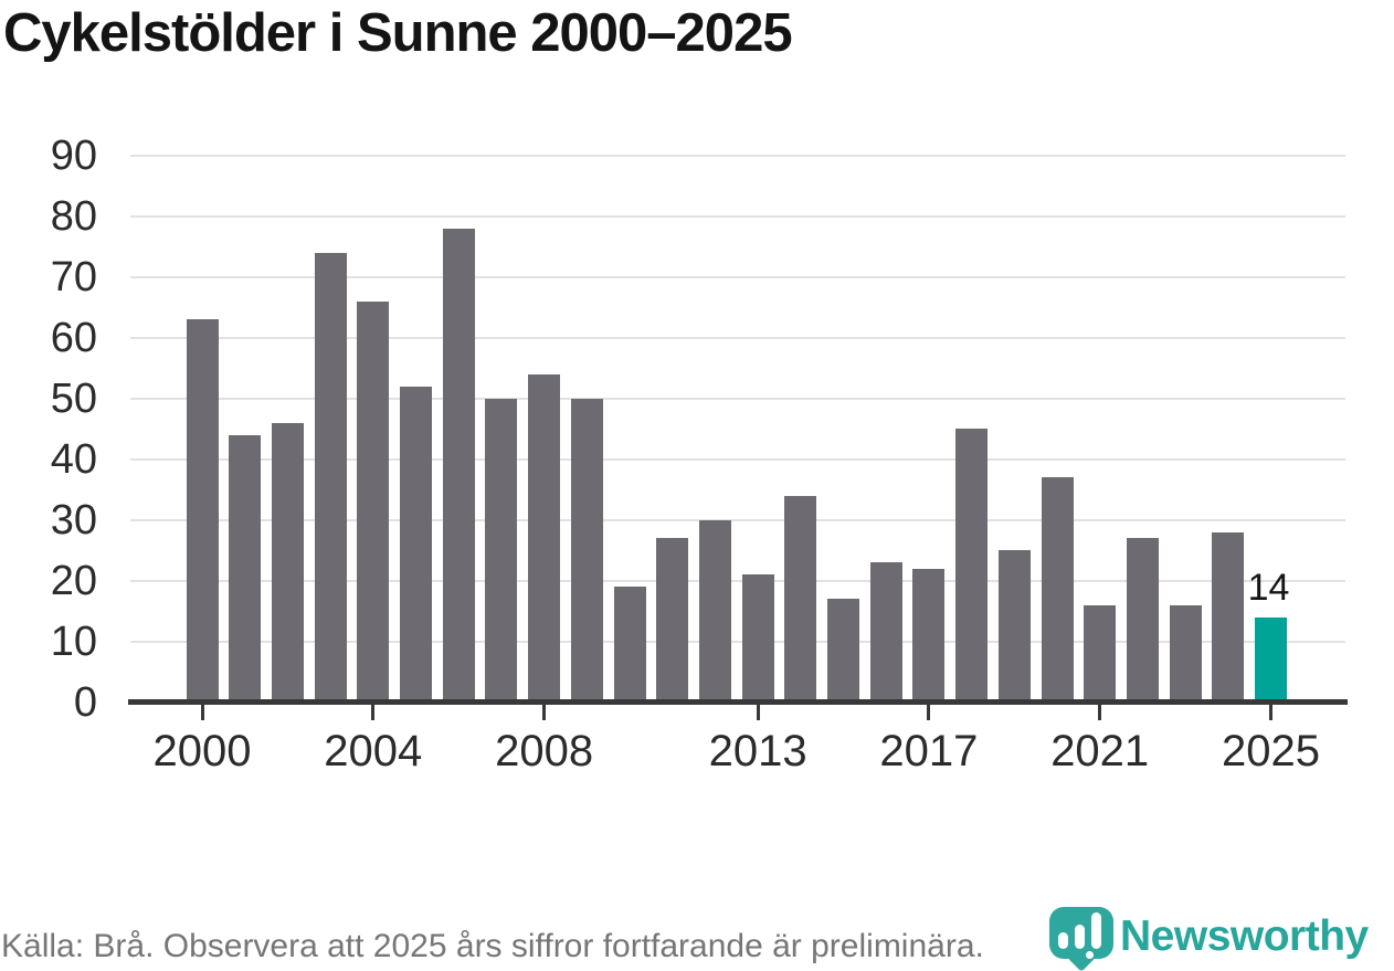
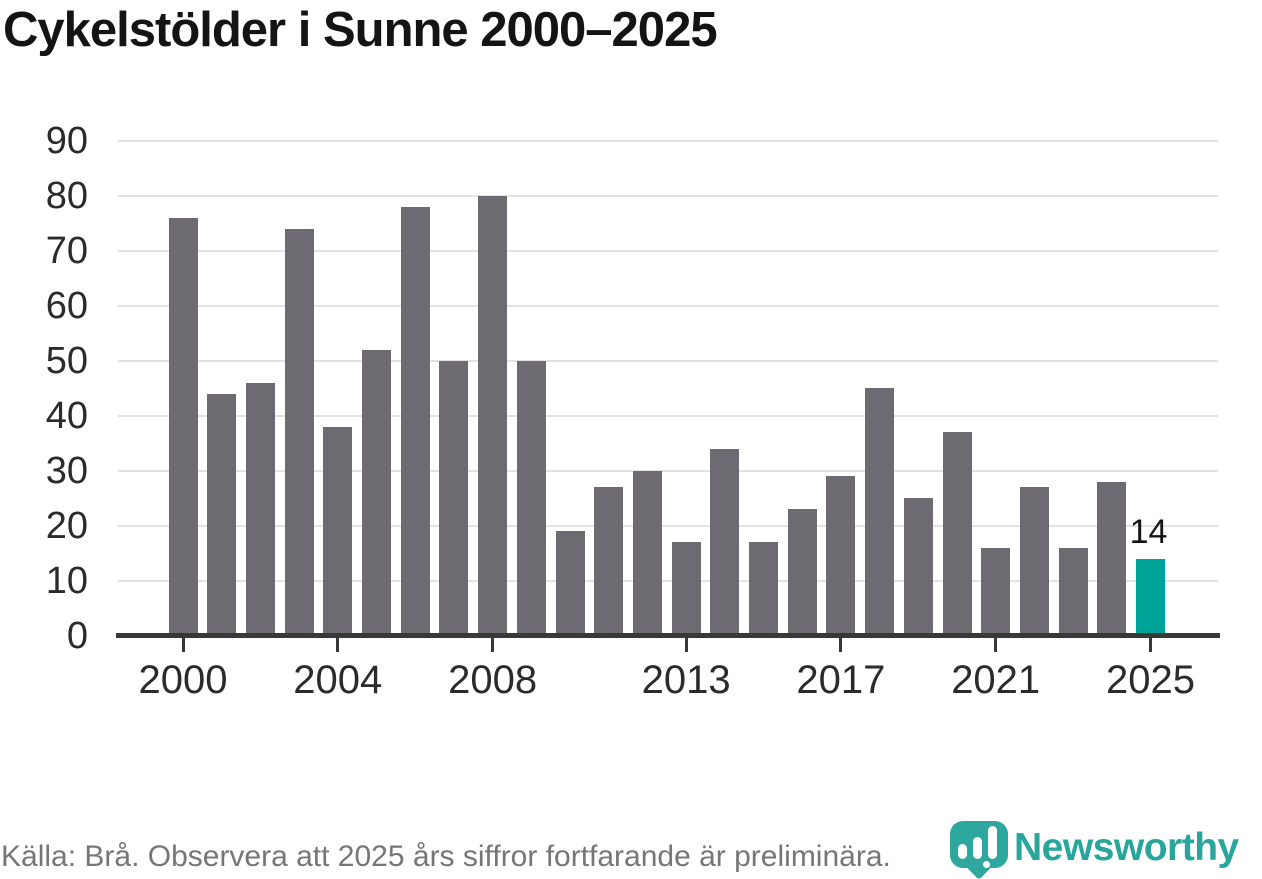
2000: 63 -> 76
2004: 66 -> 38
2008: 54 -> 80
2013: 21 -> 17
2017: 22 -> 29
